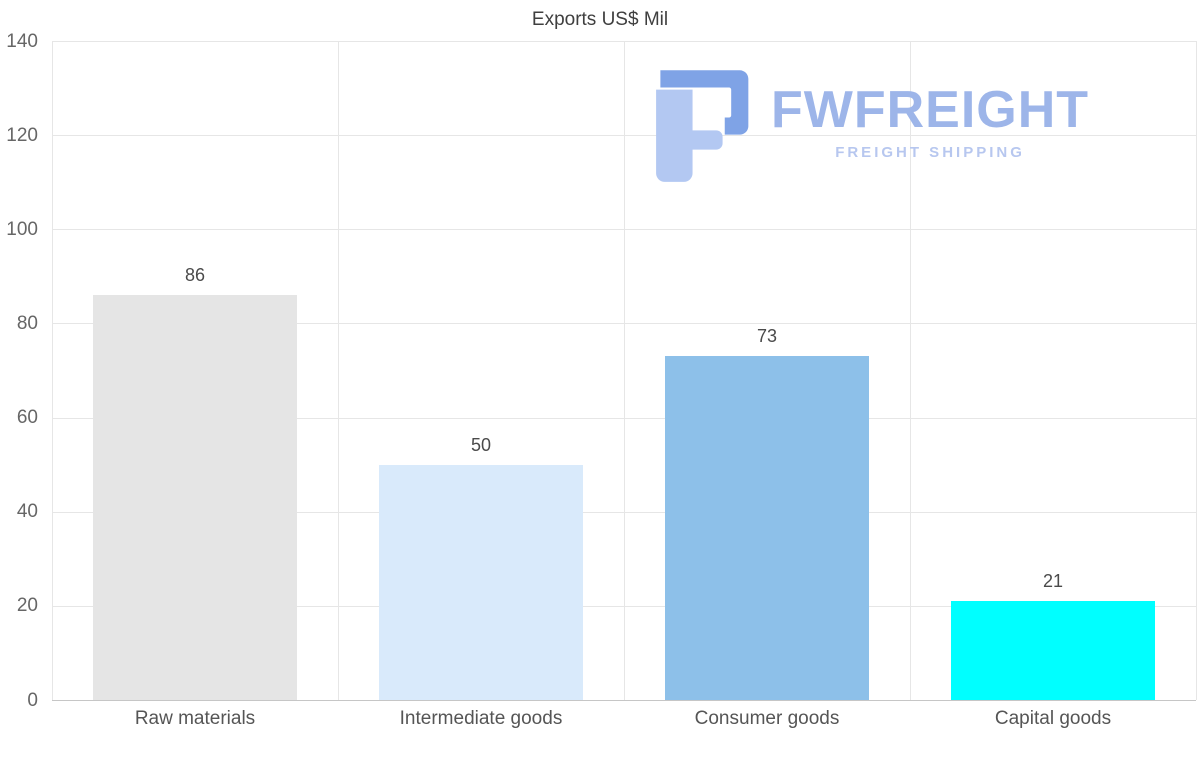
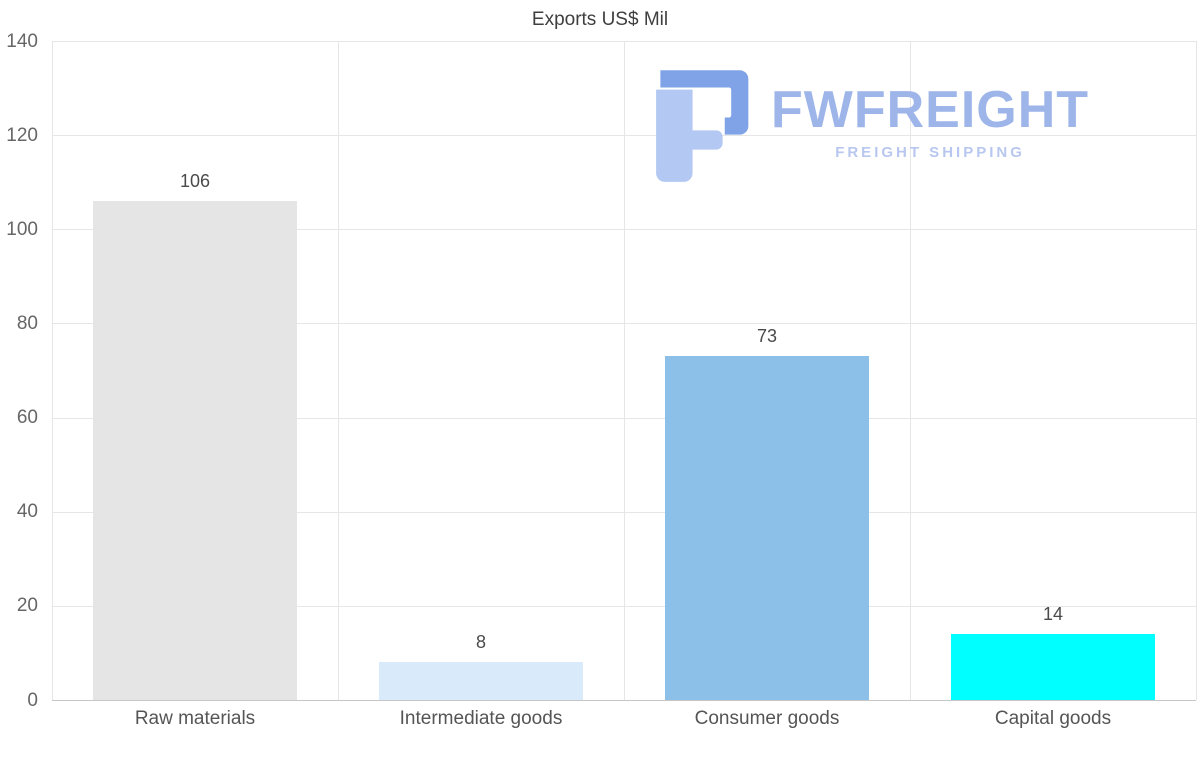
Raw materials: 86 -> 106
Intermediate goods: 50 -> 8
Capital goods: 21 -> 14
